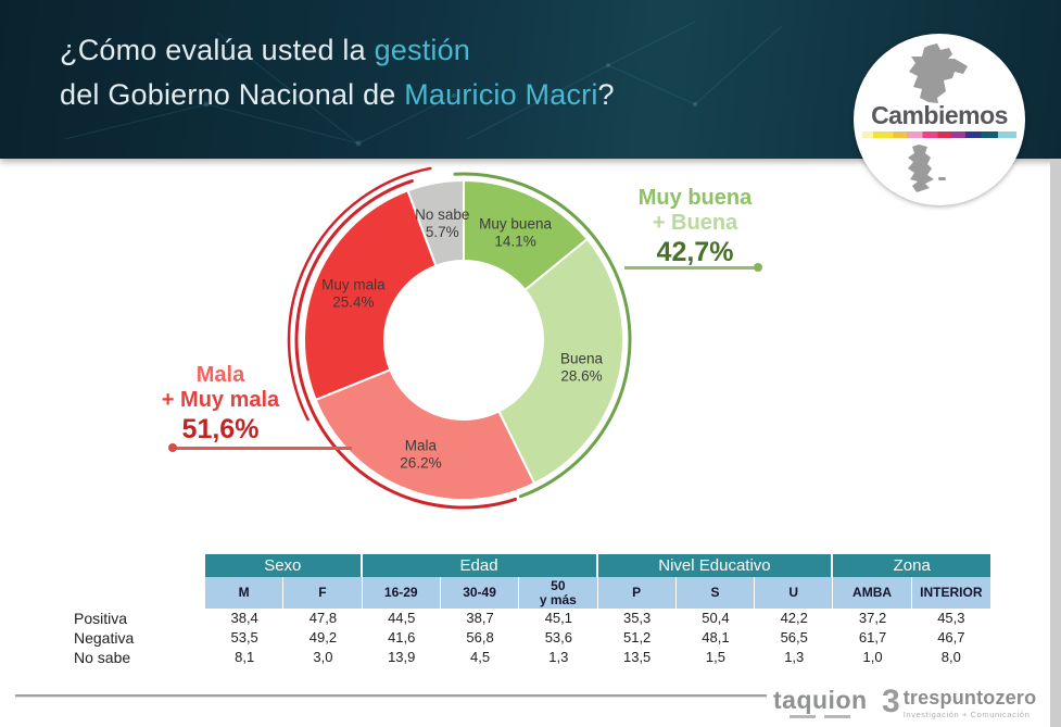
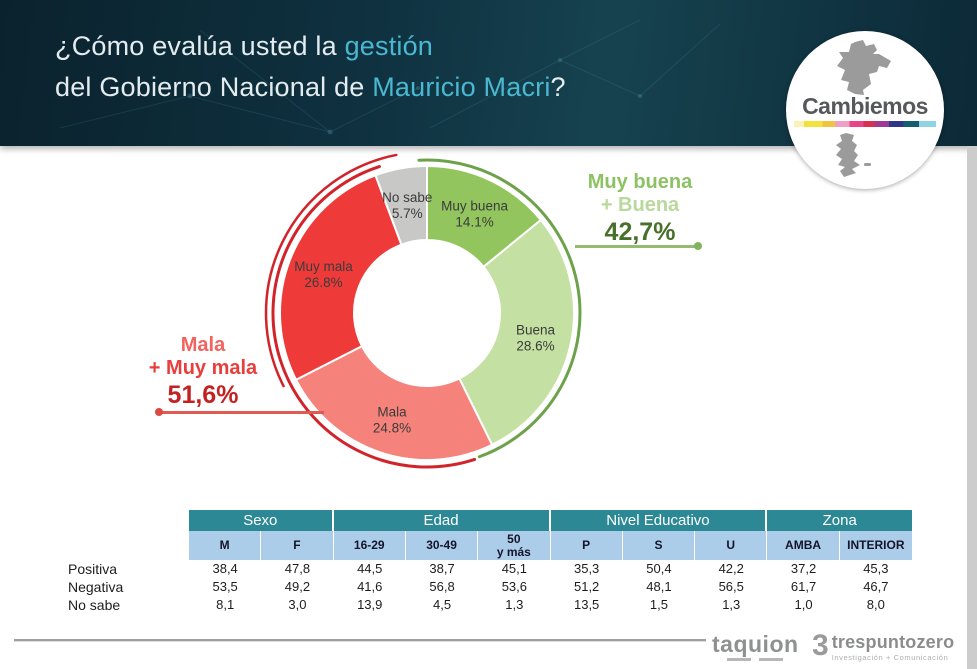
Mala: 26.2% -> 24.8%
Muy mala: 25.4% -> 26.8%
